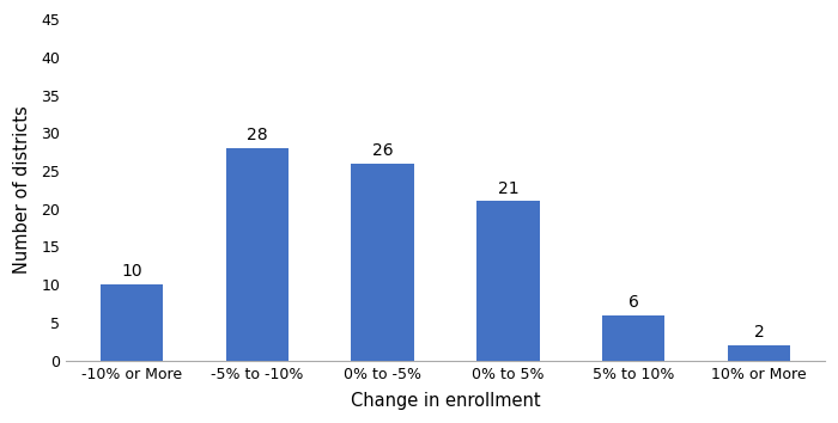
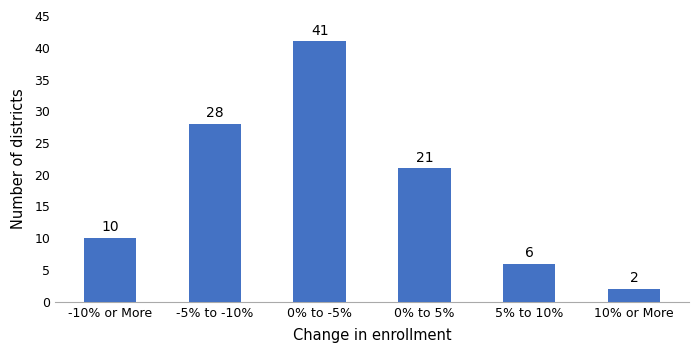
0% to -5%: 26 -> 41
